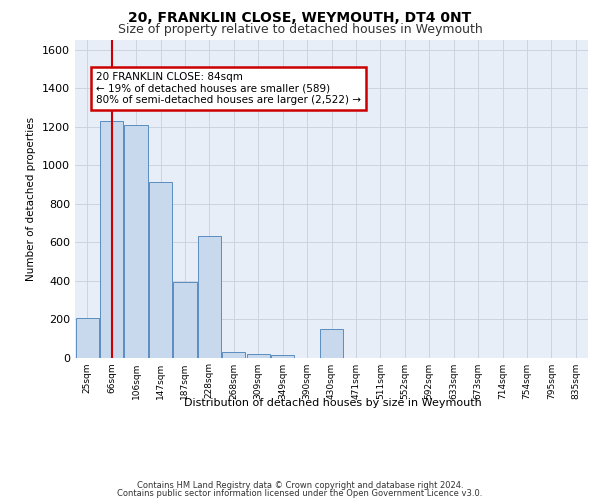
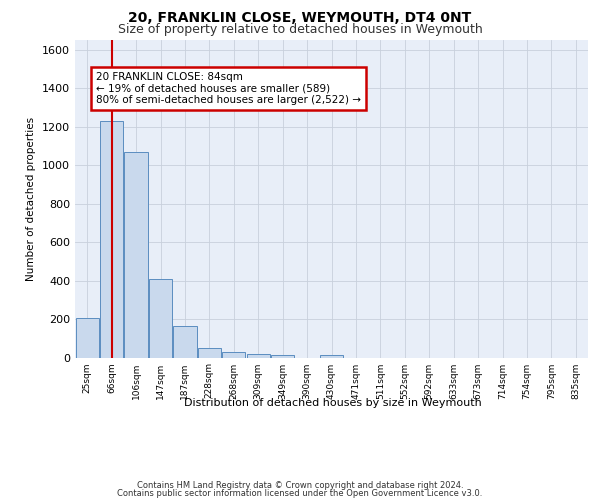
106sqm: 1210 -> 1070
147sqm: 910 -> 410
187sqm: 390 -> 160
228sqm: 630 -> 50
430sqm: 150 -> 20
